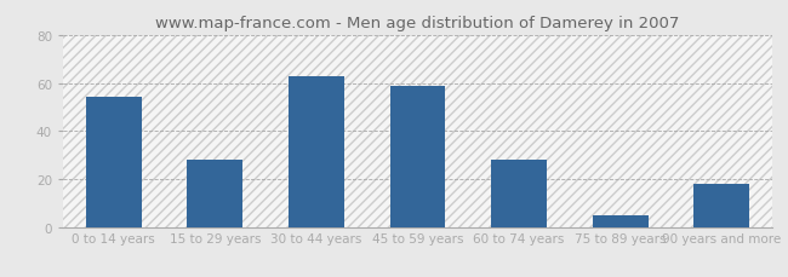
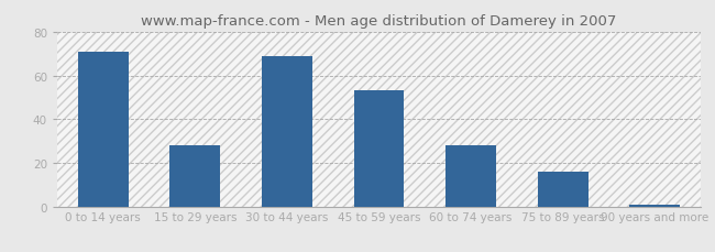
0 to 14 years: 54 -> 71
30 to 44 years: 63 -> 69
45 to 59 years: 59 -> 53
75 to 89 years: 5 -> 16
90 years and more: 18 -> 1
